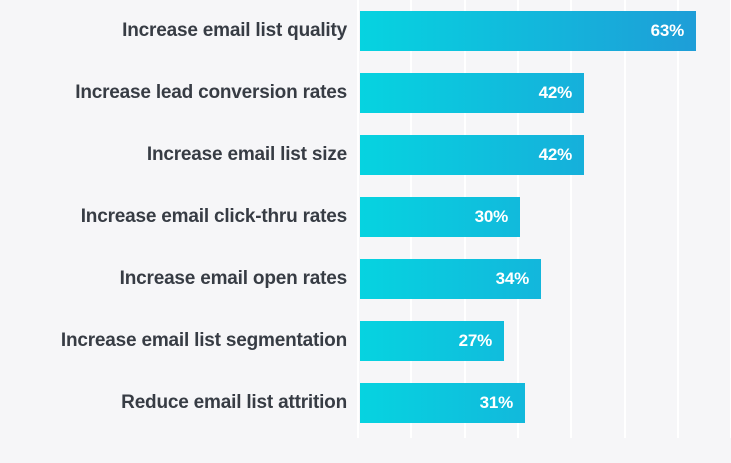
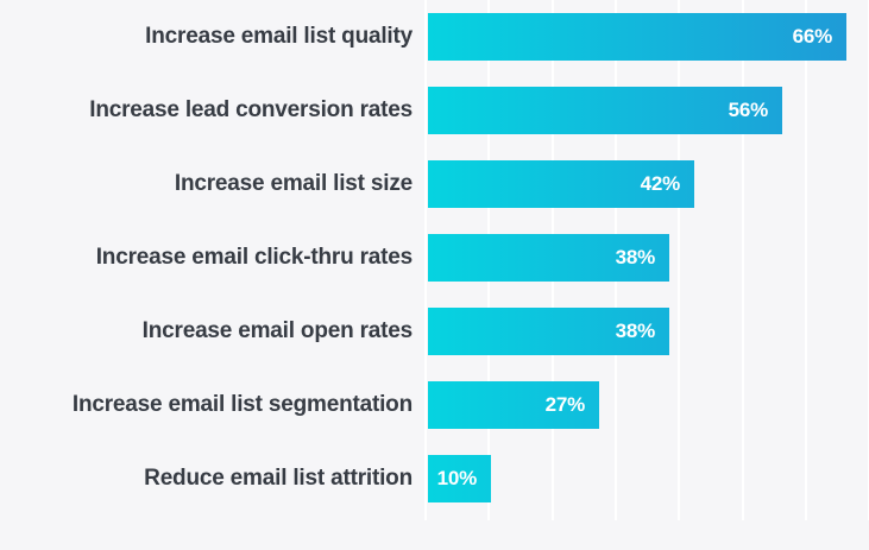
Increase email list quality: 63% -> 66%
Increase lead conversion rates: 42% -> 56%
Increase email click-thru rates: 30% -> 38%
Increase email open rates: 34% -> 38%
Reduce email list attrition: 31% -> 10%
